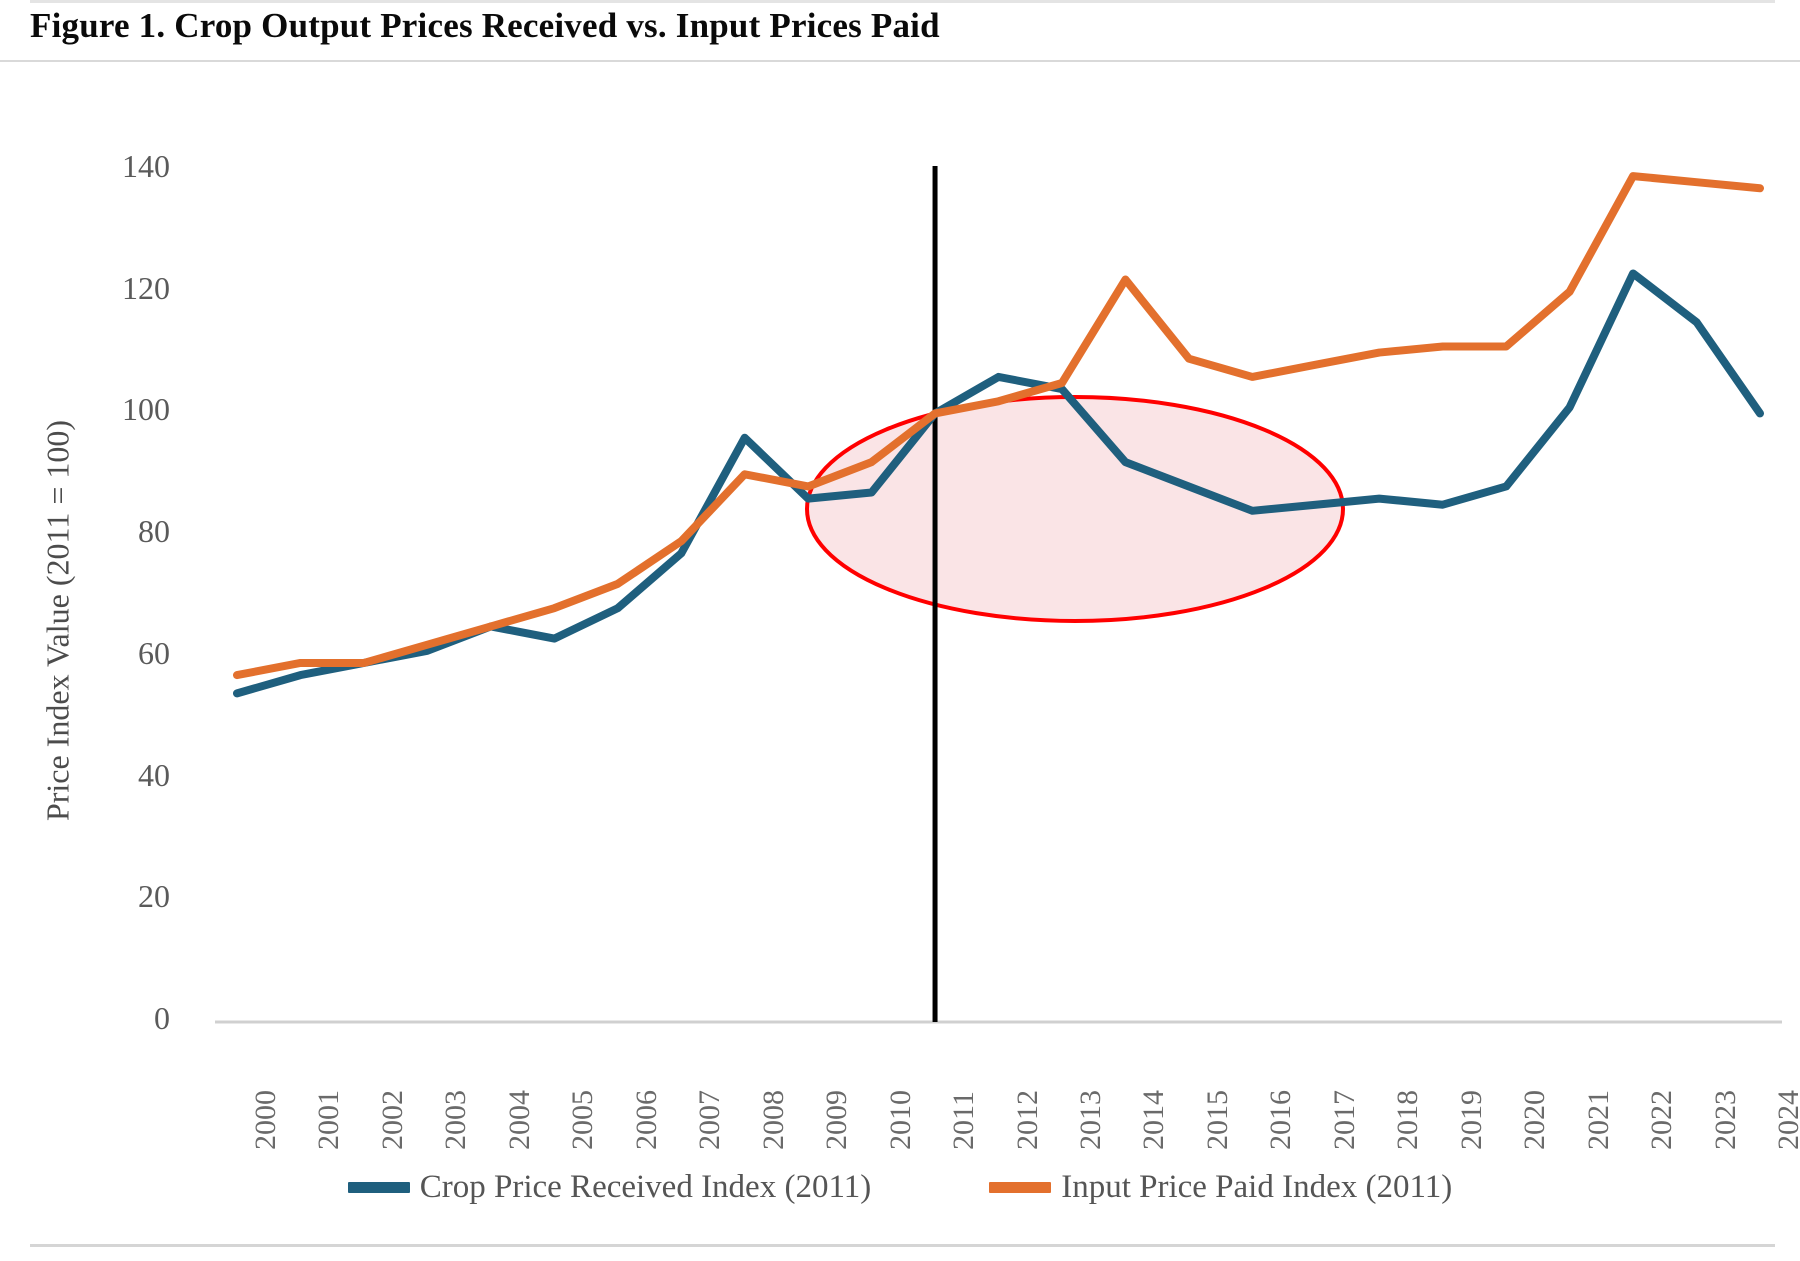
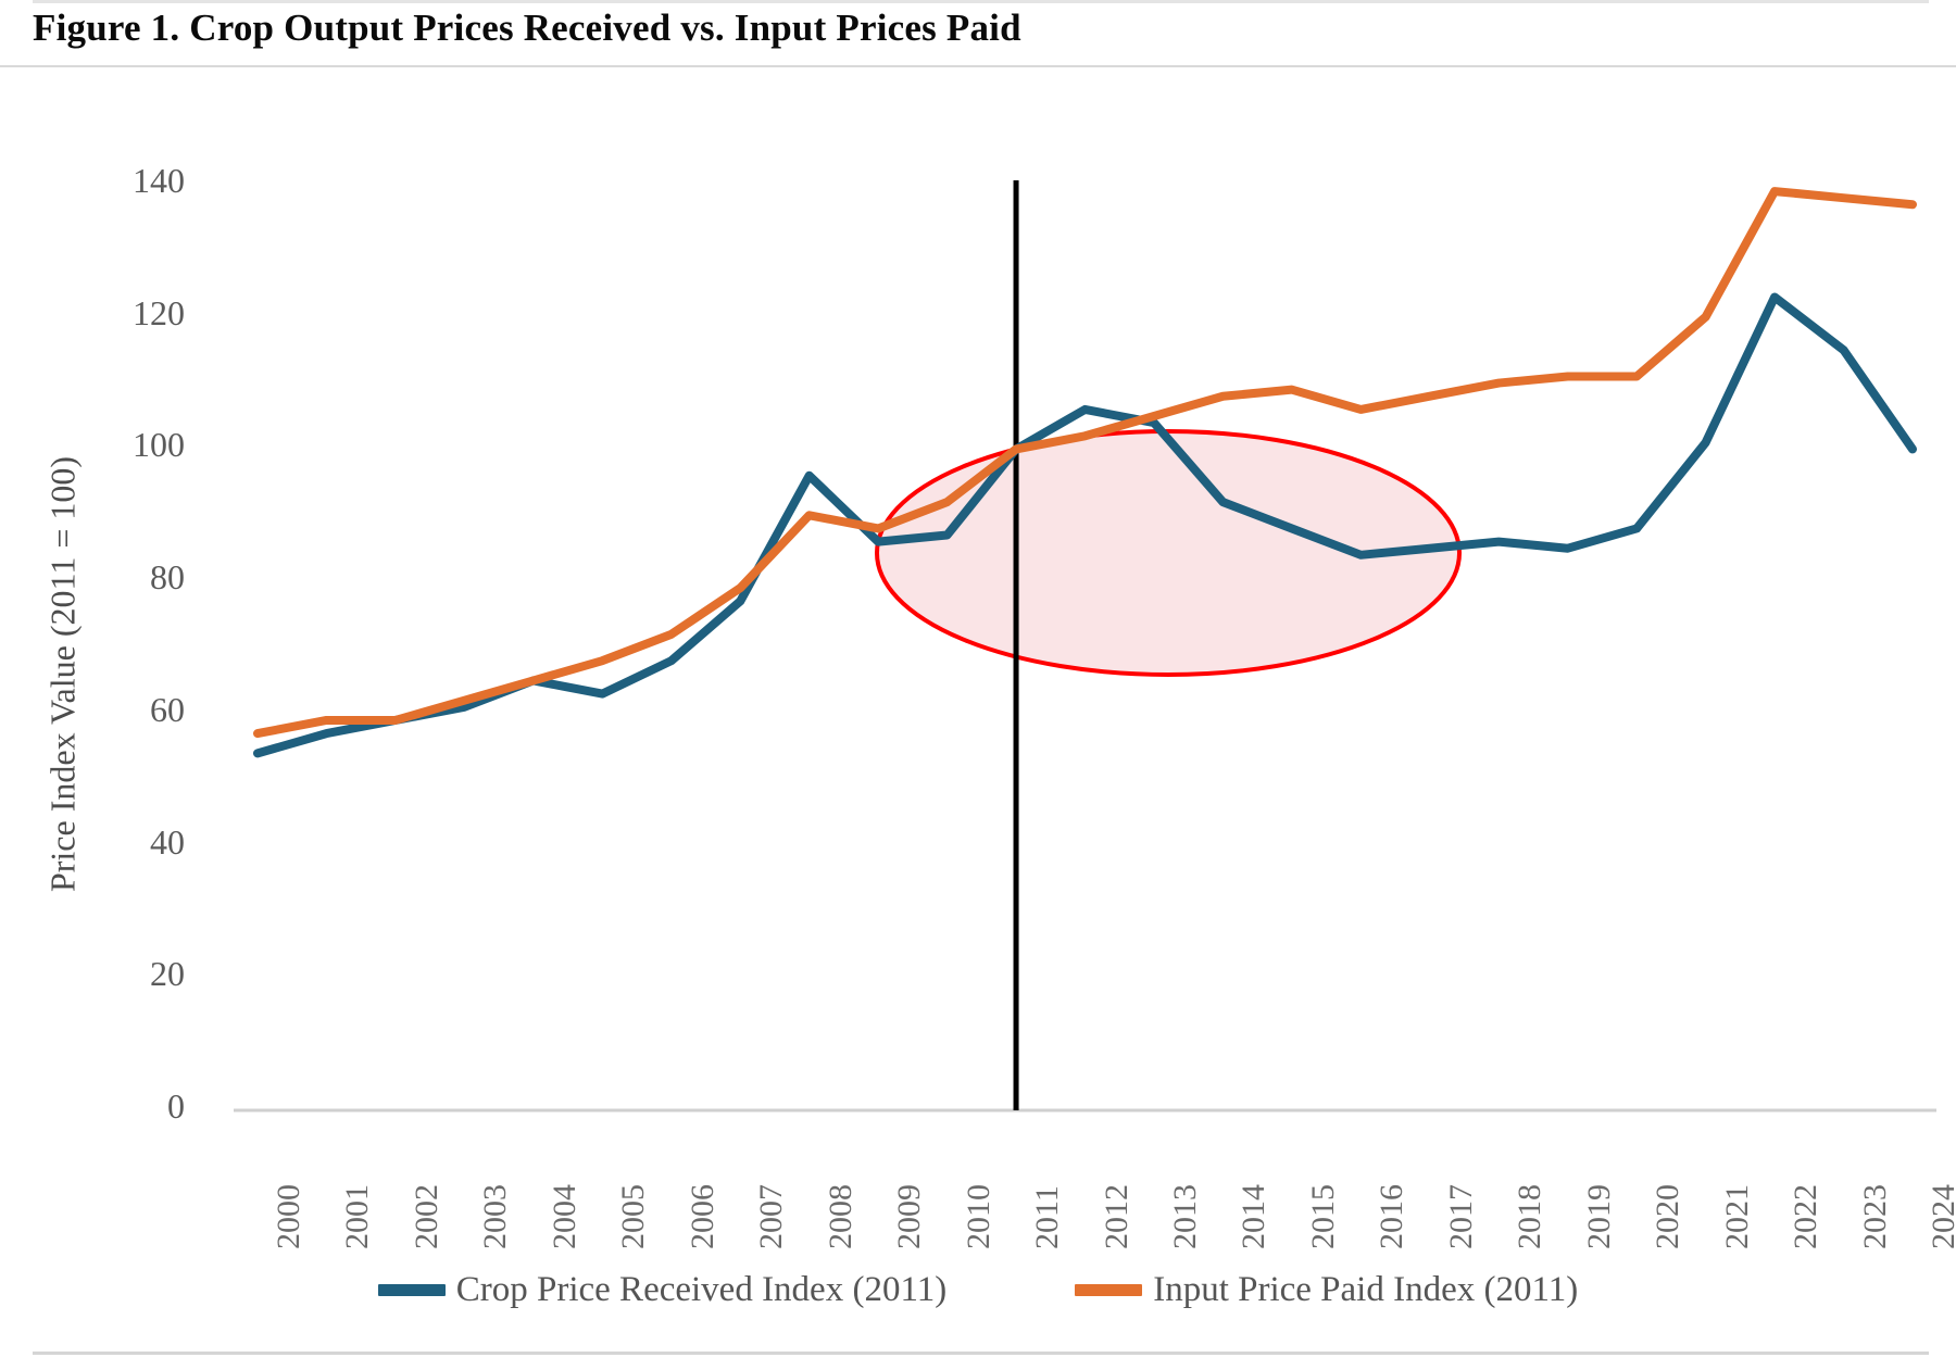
Input Price Paid Index (2011)/2014: 122 -> 108
